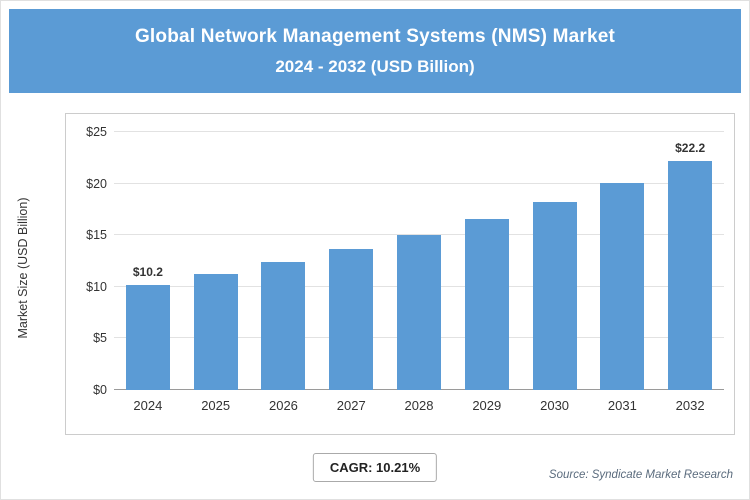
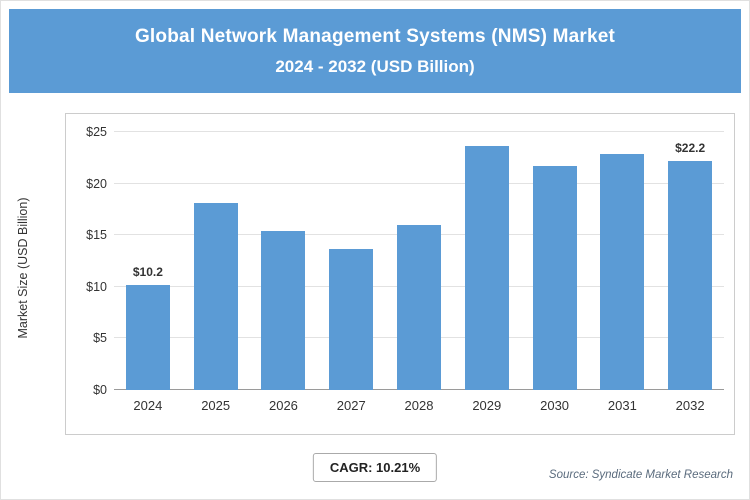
2025: $11.2 -> $18.1
2026: $12.4 -> $15.4
2028: $15.0 -> $16.0
2029: $16.6 -> $23.6
2030: $18.2 -> $21.7
2031: $20.1 -> $22.9
